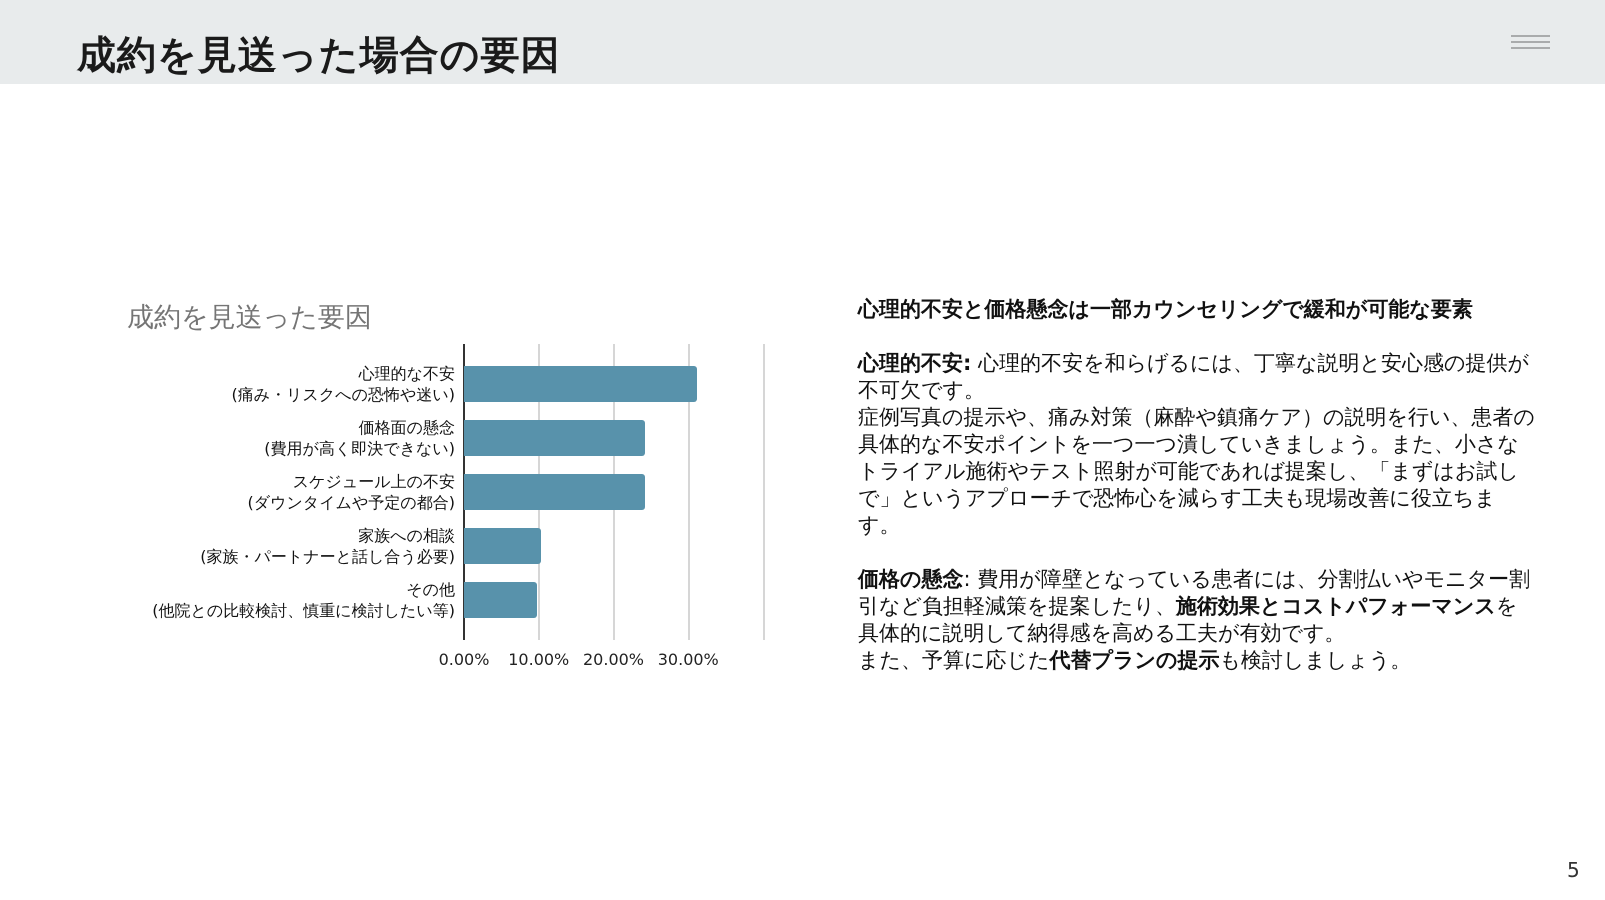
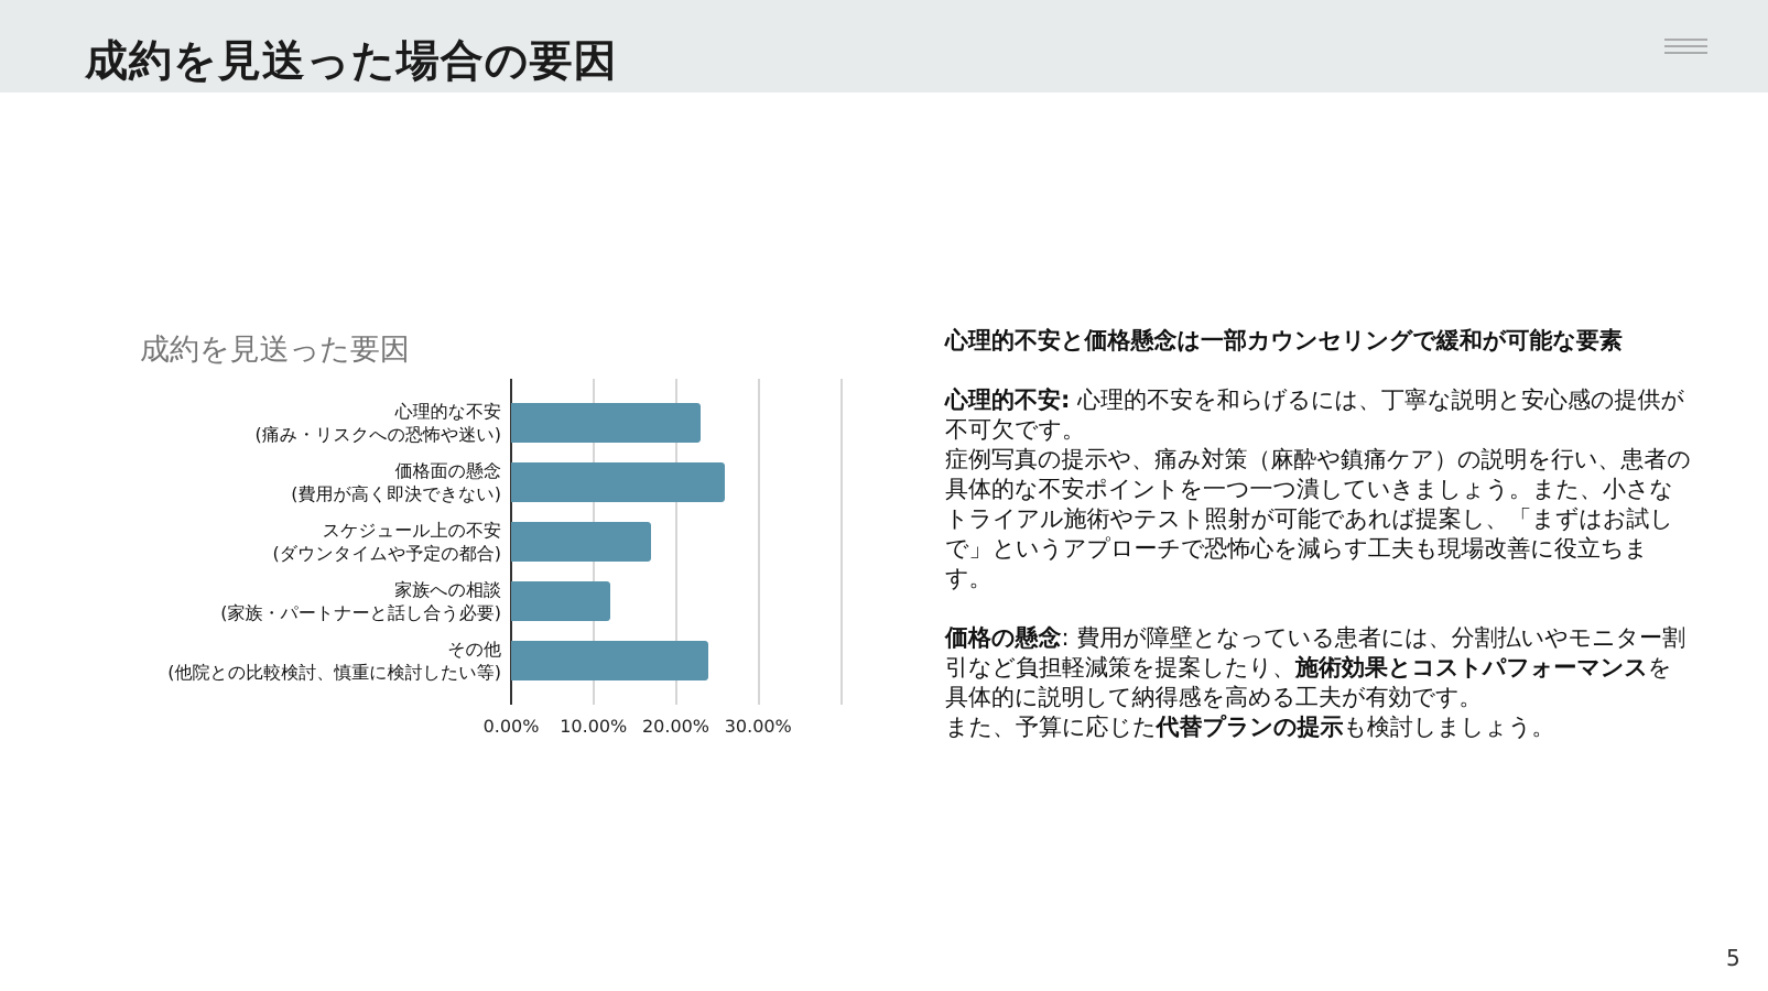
心理的な不安 (痛み・リスクへの恐怖や迷い): 31% -> 23%
価格面の懸念 (費用が高く即決できない): 24% -> 26%
スケジュール上の不安 (ダウンタイムや予定の都合): 24% -> 17%
家族への相談 (家族・パートナーと話し合う必要): 10% -> 12%
その他 (他院との比較検討、慎重に検討したい等): 10% -> 24%
